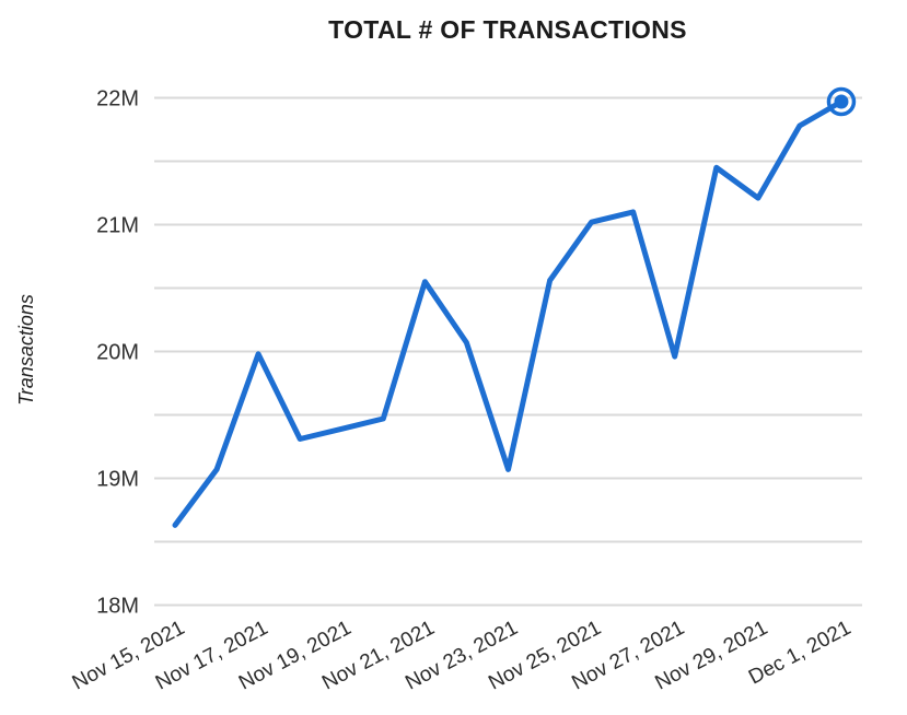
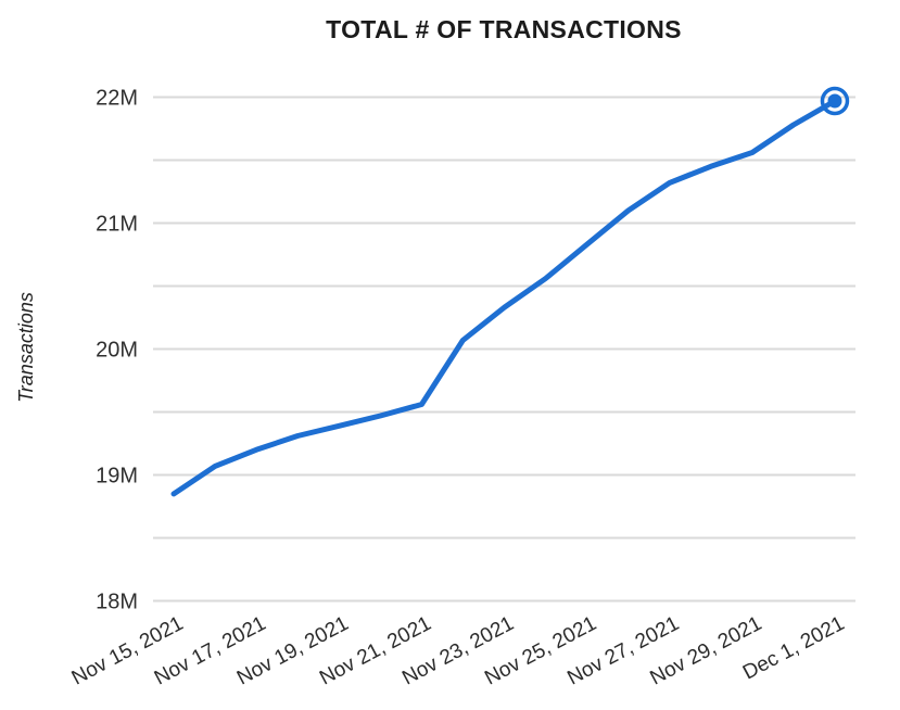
Nov 15, 2021: 18.63M -> 18.85M
Nov 17, 2021: 19.98M -> 19.20M
Nov 21, 2021: 20.55M -> 19.56M
Nov 23, 2021: 19.07M -> 20.33M
Nov 25, 2021: 21.02M -> 20.83M
Nov 27, 2021: 19.96M -> 21.32M
Nov 29, 2021: 21.21M -> 21.56M
